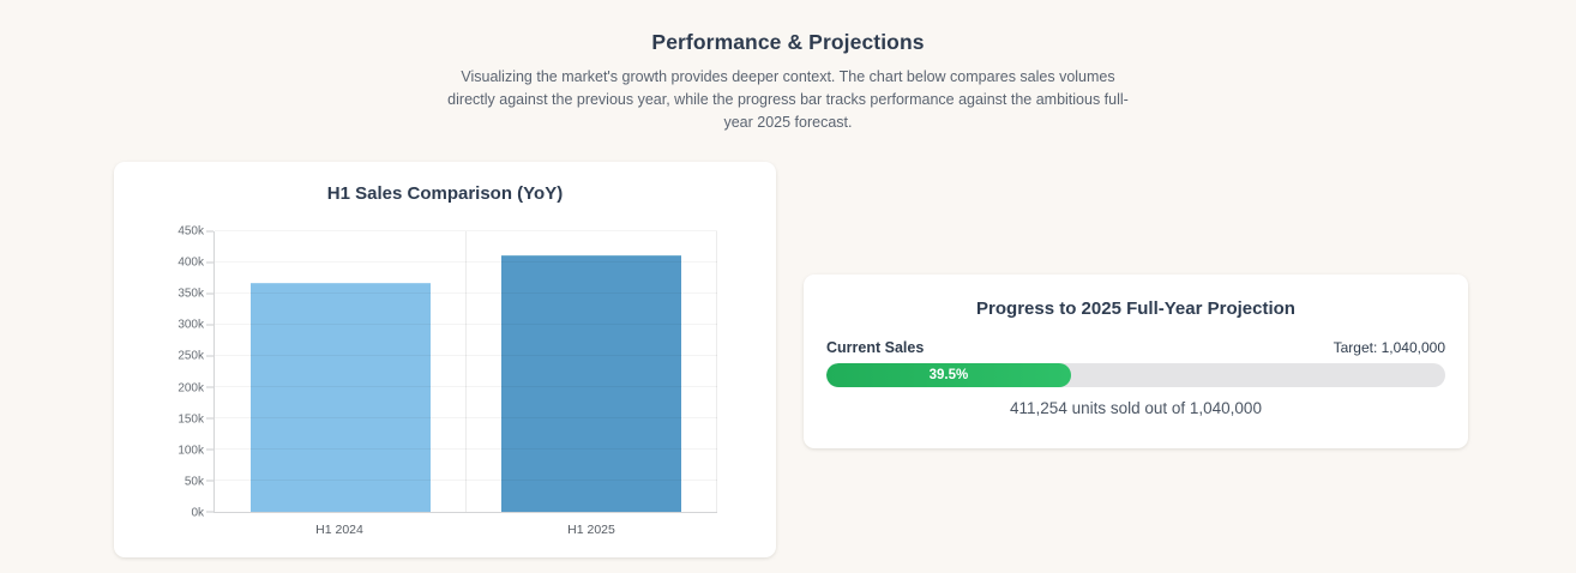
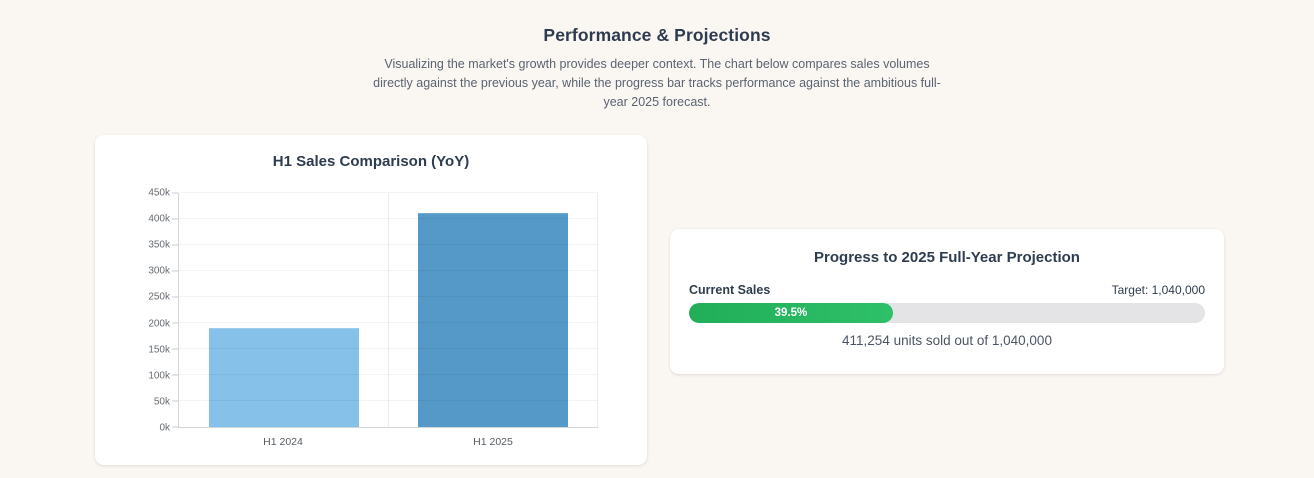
H1 2024: 370k -> 190k
